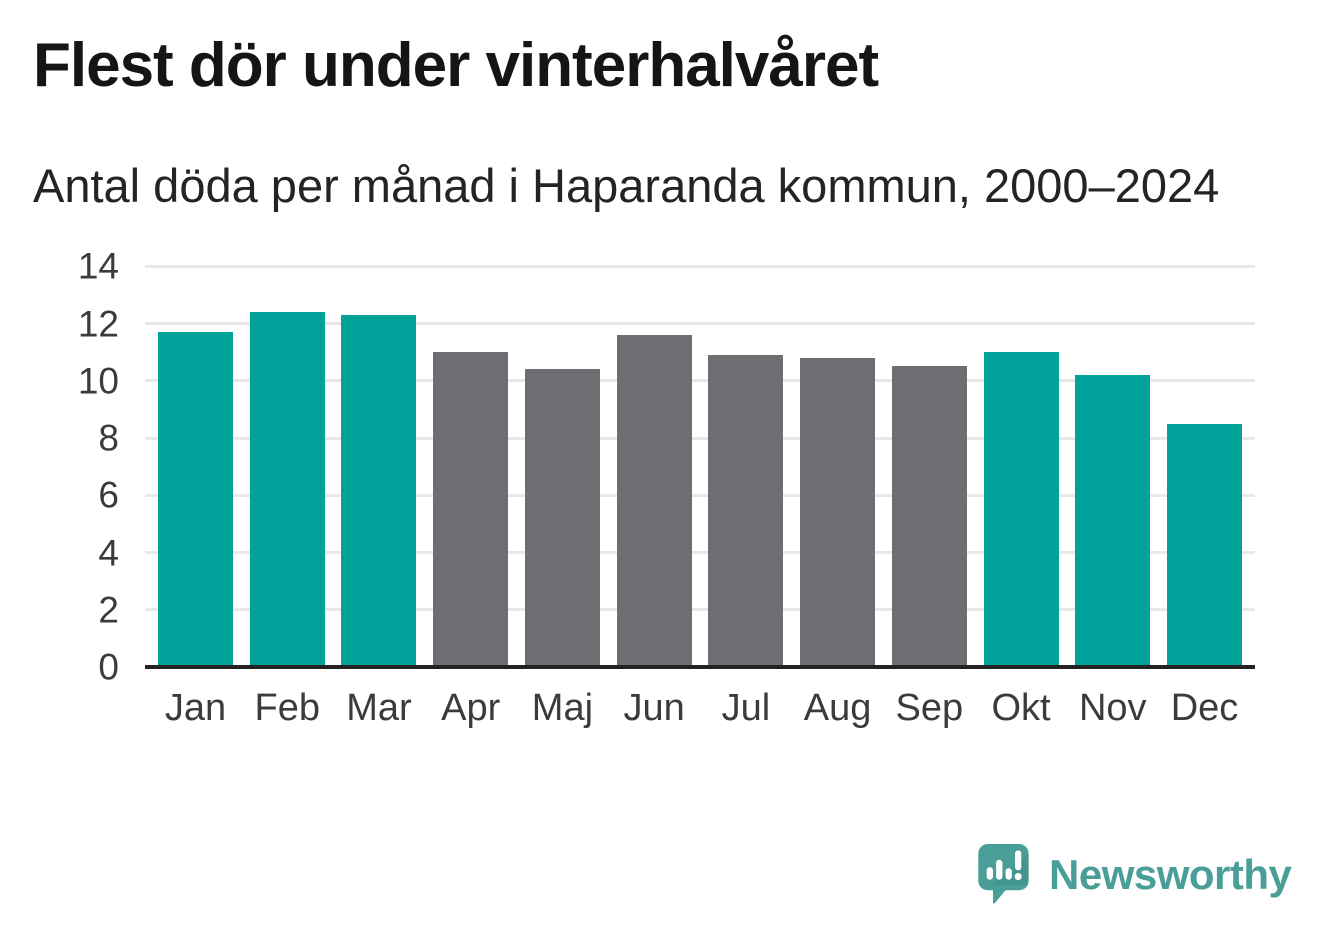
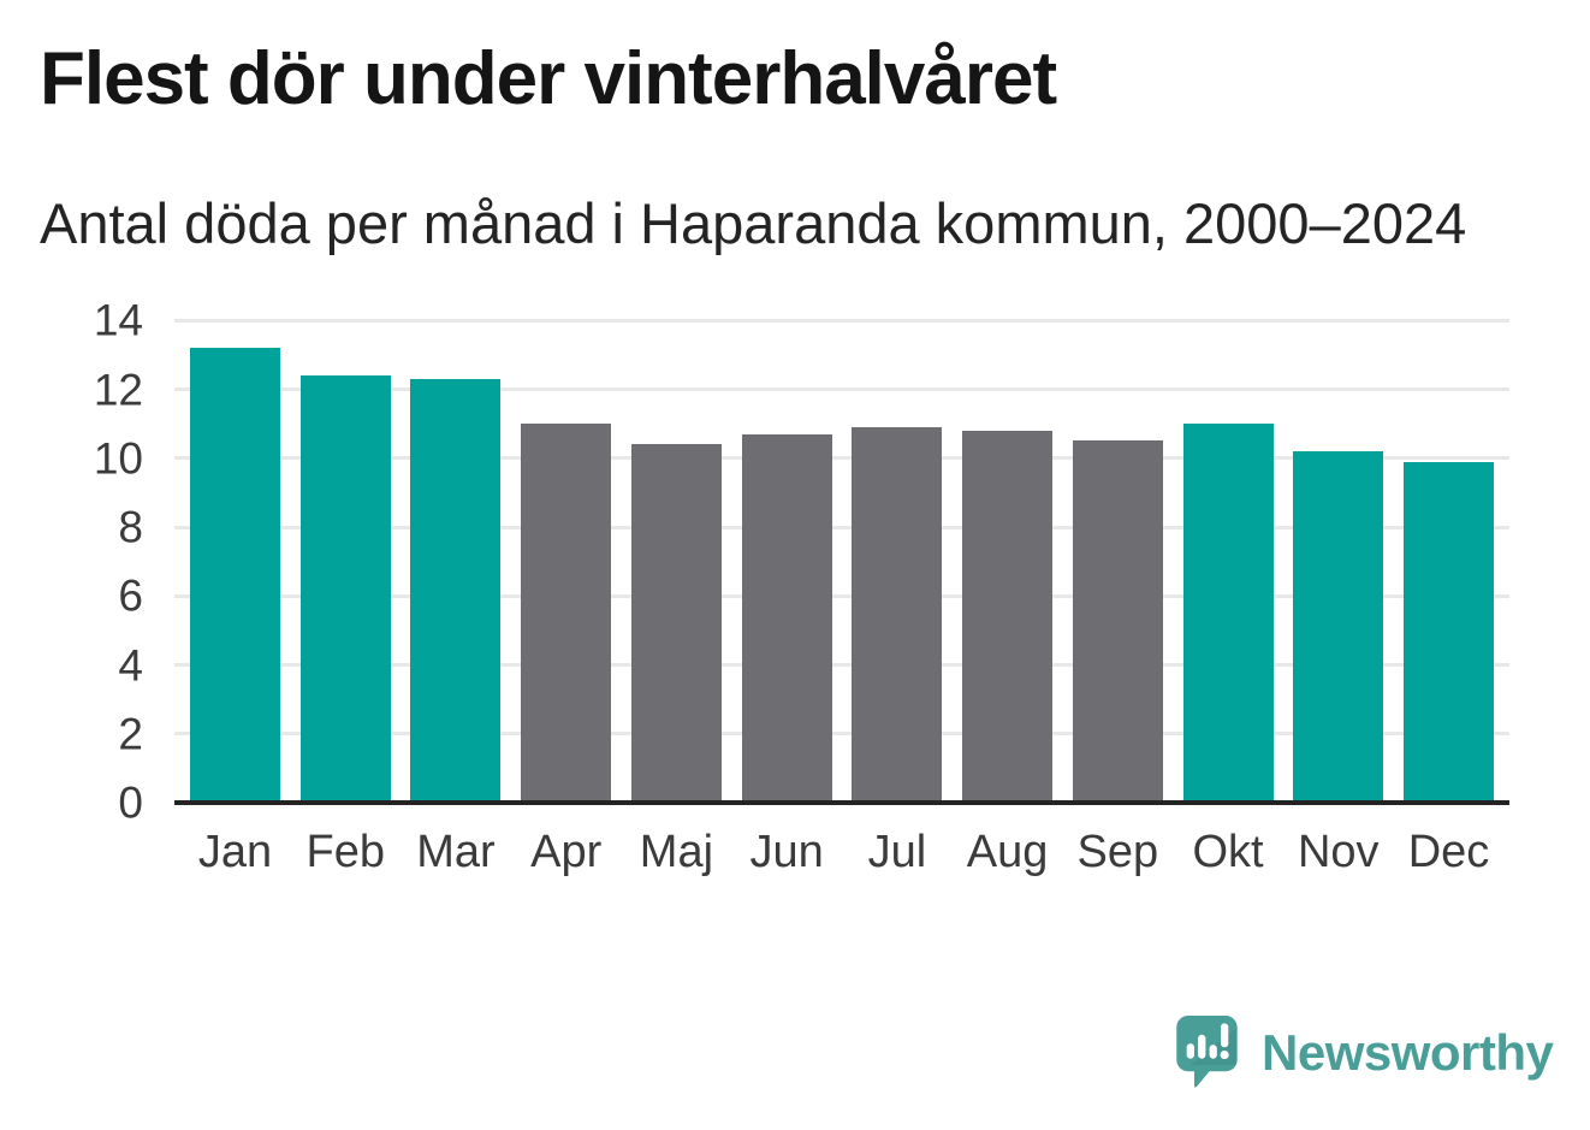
Jan: 11.7 -> 13.2
Jun: 11.6 -> 10.7
Dec: 8.5 -> 9.9
